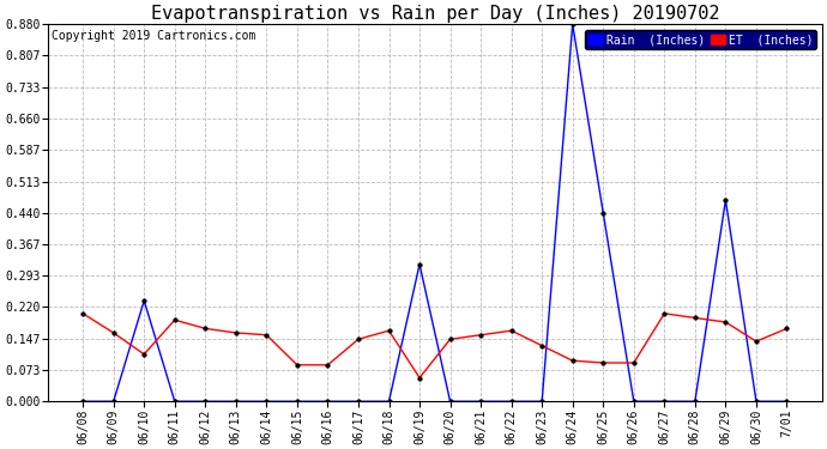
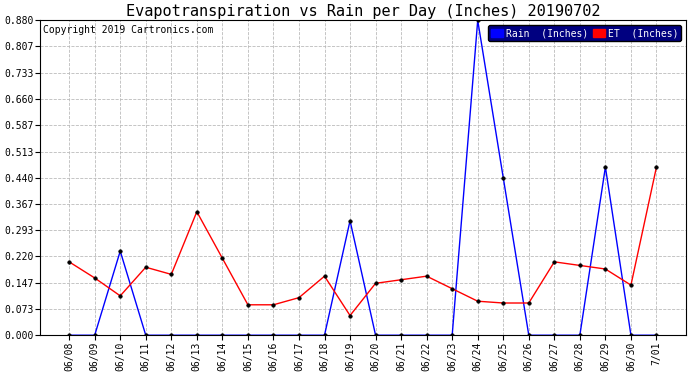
ET (Inches)/06/13: 0.160 -> 0.345
ET (Inches)/06/14: 0.155 -> 0.215
ET (Inches)/06/17: 0.145 -> 0.105
ET (Inches)/7/01: 0.170 -> 0.470
